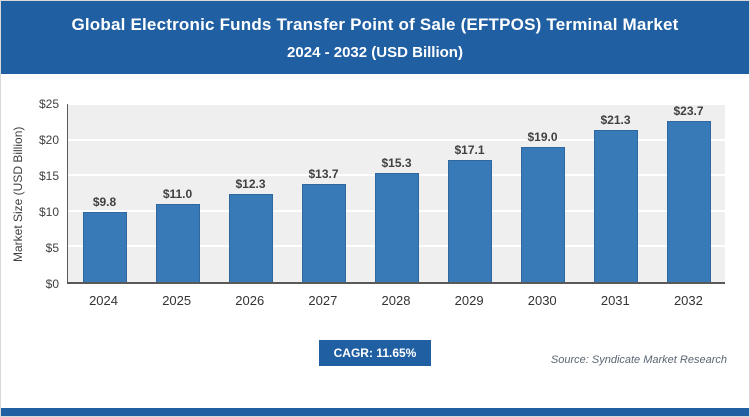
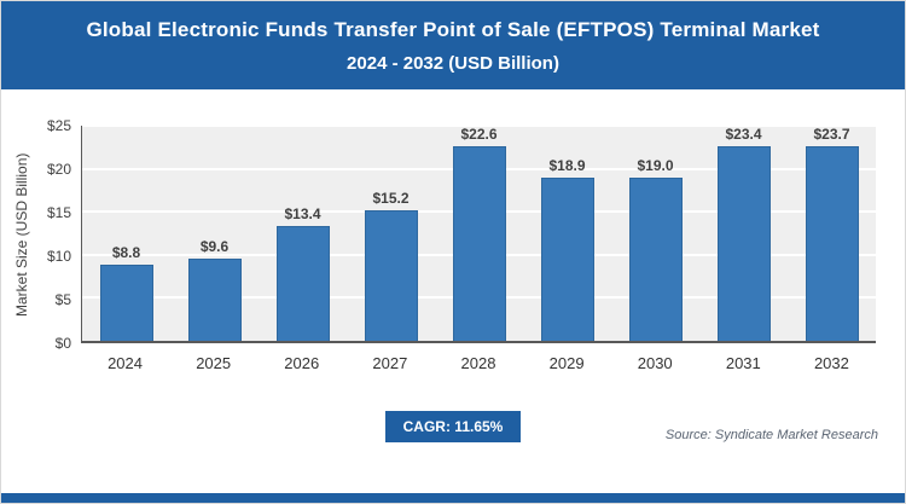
2024: $9.8 -> $8.8
2025: $11.0 -> $9.6
2026: $12.3 -> $13.4
2027: $13.7 -> $15.2
2028: $15.3 -> $22.6
2029: $17.1 -> $18.9
2031: $21.3 -> $23.4
